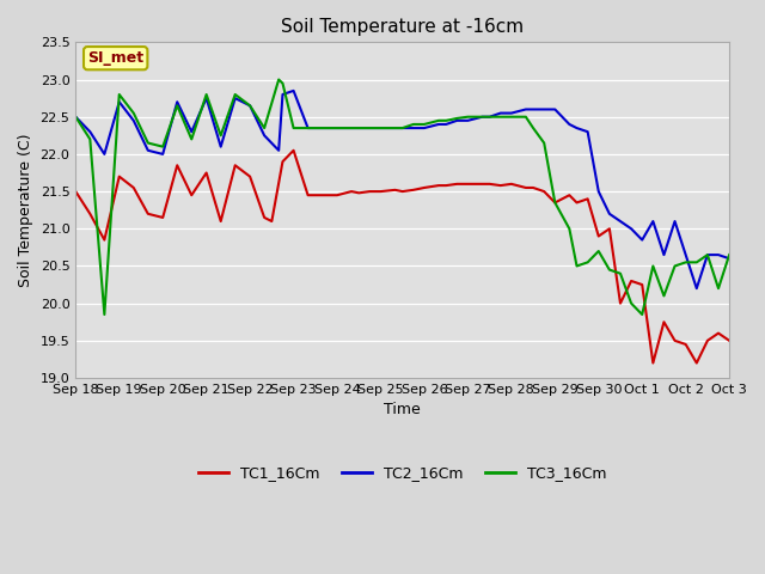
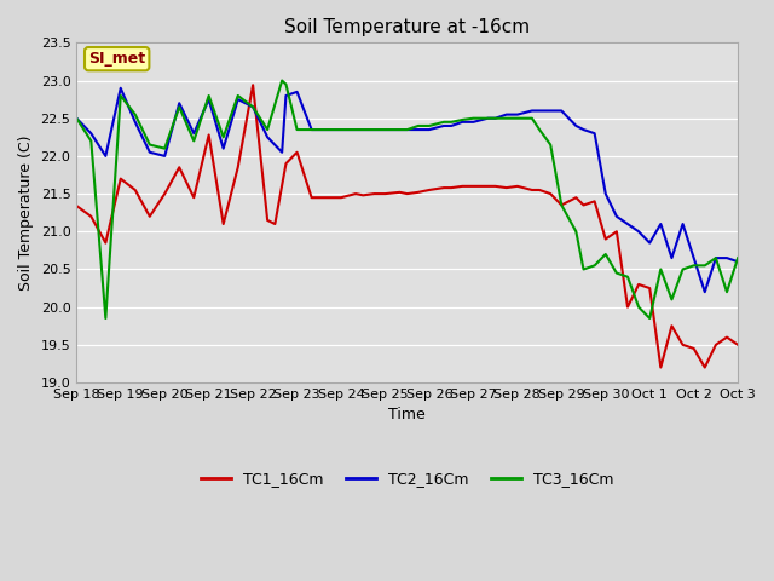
TC1_16Cm/Sep 18: 21.50 -> 21.34
TC2_16Cm/Sep 19: 22.70 -> 22.90
TC1_16Cm/Sep 20: 21.15 -> 21.50
TC1_16Cm/Sep 21: 21.75 -> 22.28
TC1_16Cm/Sep 22: 21.70 -> 22.94
